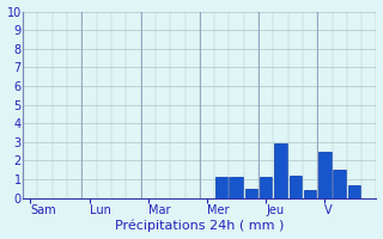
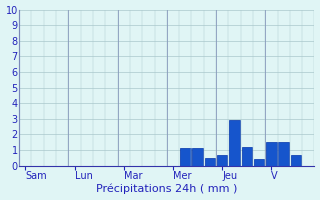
Jeu: 1.1 -> 0.7
V: 2.5 -> 1.5
